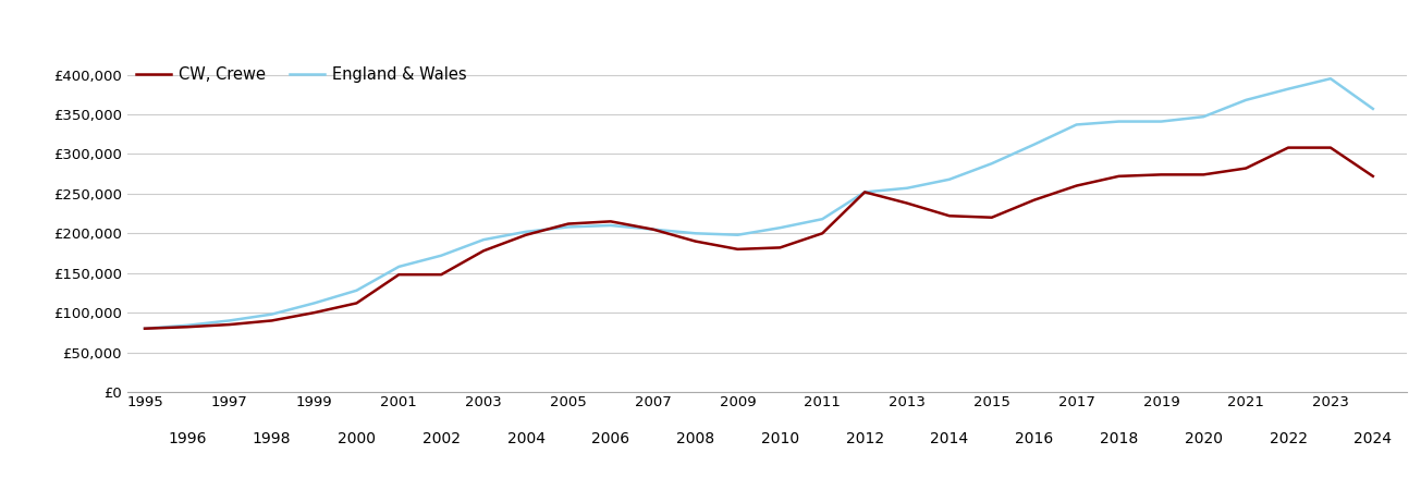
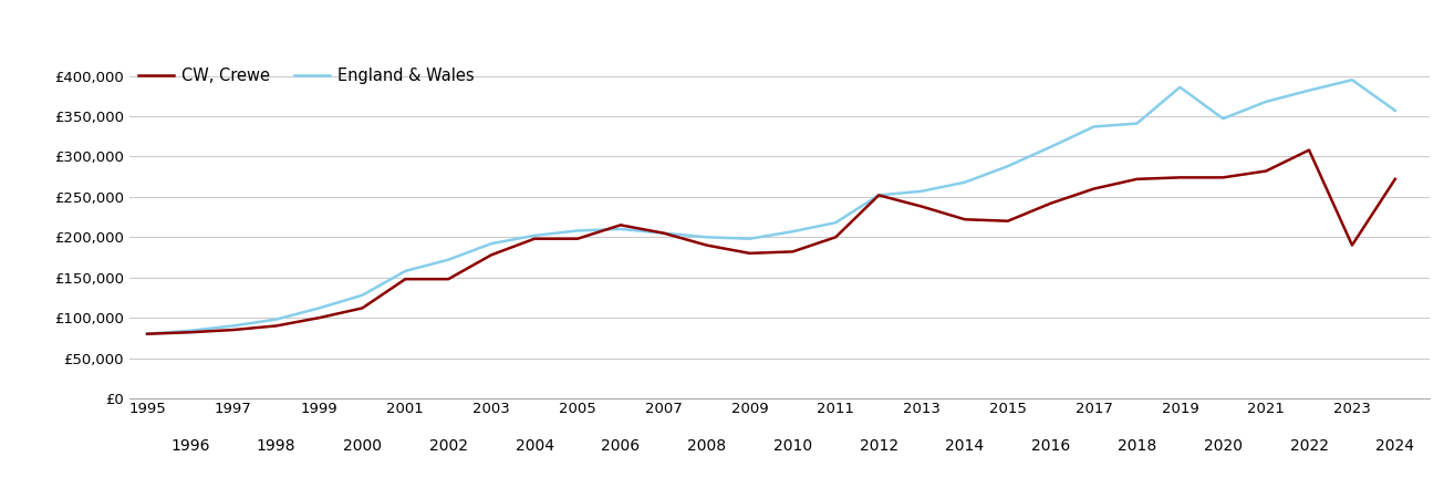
CW, Crewe/2005: £212,000 -> £198,000
England & Wales/2019: £341,000 -> £386,000
CW, Crewe/2023: £308,000 -> £190,000
